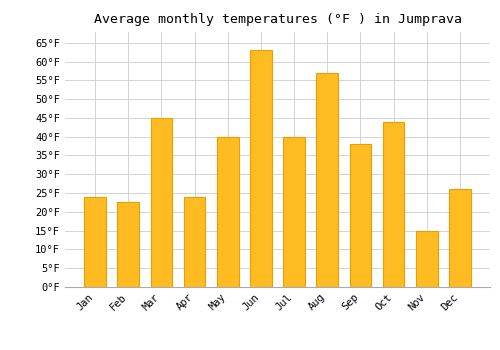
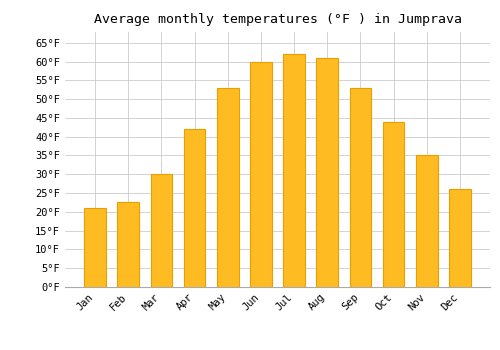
Jan: 24.0°F -> 21.0°F
Mar: 45.0°F -> 30.0°F
Apr: 24.0°F -> 42.0°F
May: 40.0°F -> 53.0°F
Jun: 63.0°F -> 60.0°F
Jul: 40.0°F -> 62.0°F
Aug: 57.0°F -> 61.0°F
Sep: 38.0°F -> 53.0°F
Nov: 15.0°F -> 35.0°F
